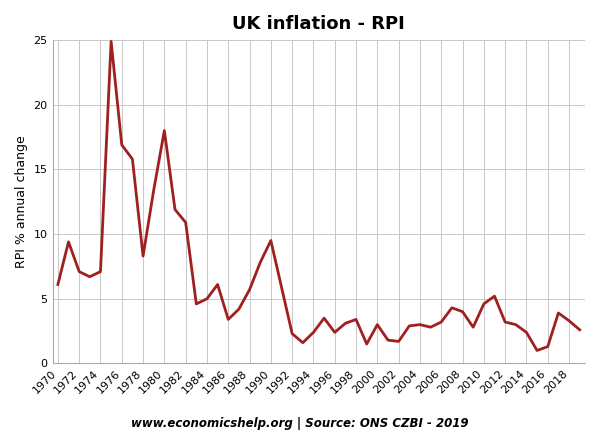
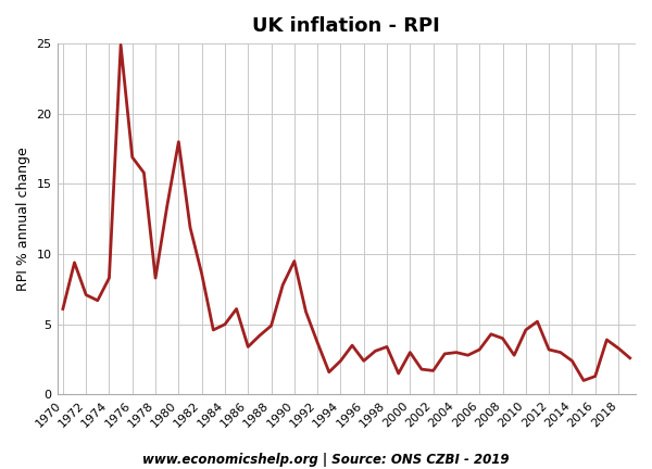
1974: 7.1 -> 8.3
1982: 10.9 -> 8.6
1988: 5.7 -> 4.9
1992: 2.3 -> 3.7
